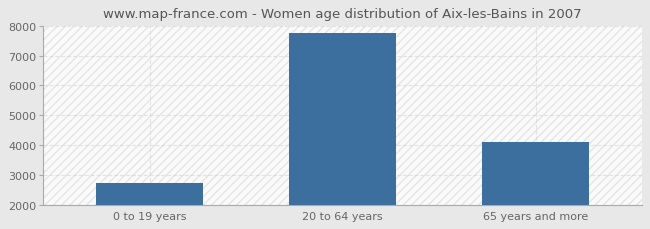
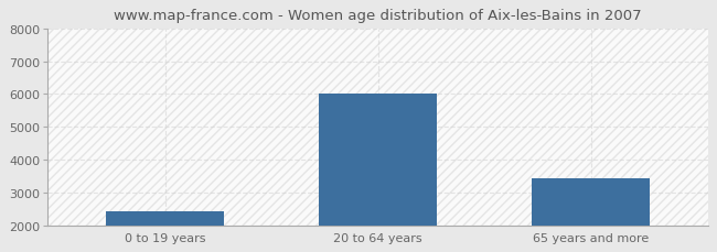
0 to 19 years: 2750 -> 2450
20 to 64 years: 7750 -> 6000
65 years and more: 4100 -> 3450
